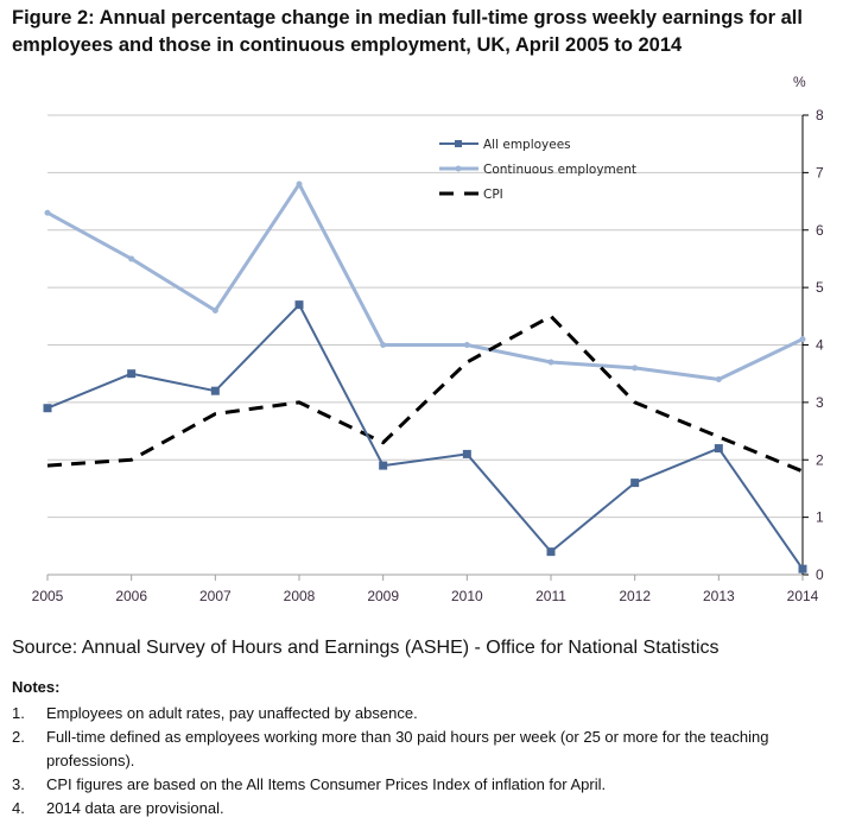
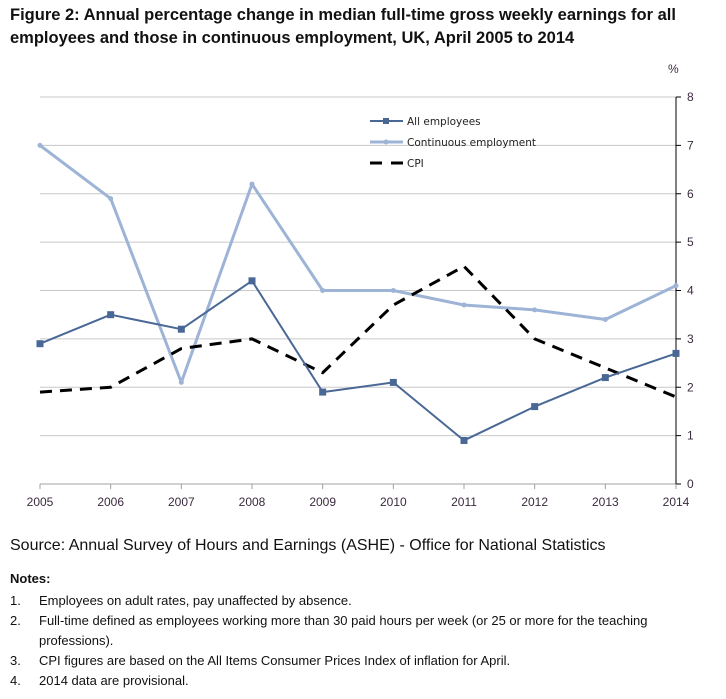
Continuous employment/2005: 6.3 -> 7.0
Continuous employment/2006: 5.5 -> 5.9
Continuous employment/2007: 4.6 -> 2.1
All employees/2008: 4.7 -> 4.2
Continuous employment/2008: 6.8 -> 6.2
All employees/2011: 0.4 -> 0.9
All employees/2014: 0.1 -> 2.7
